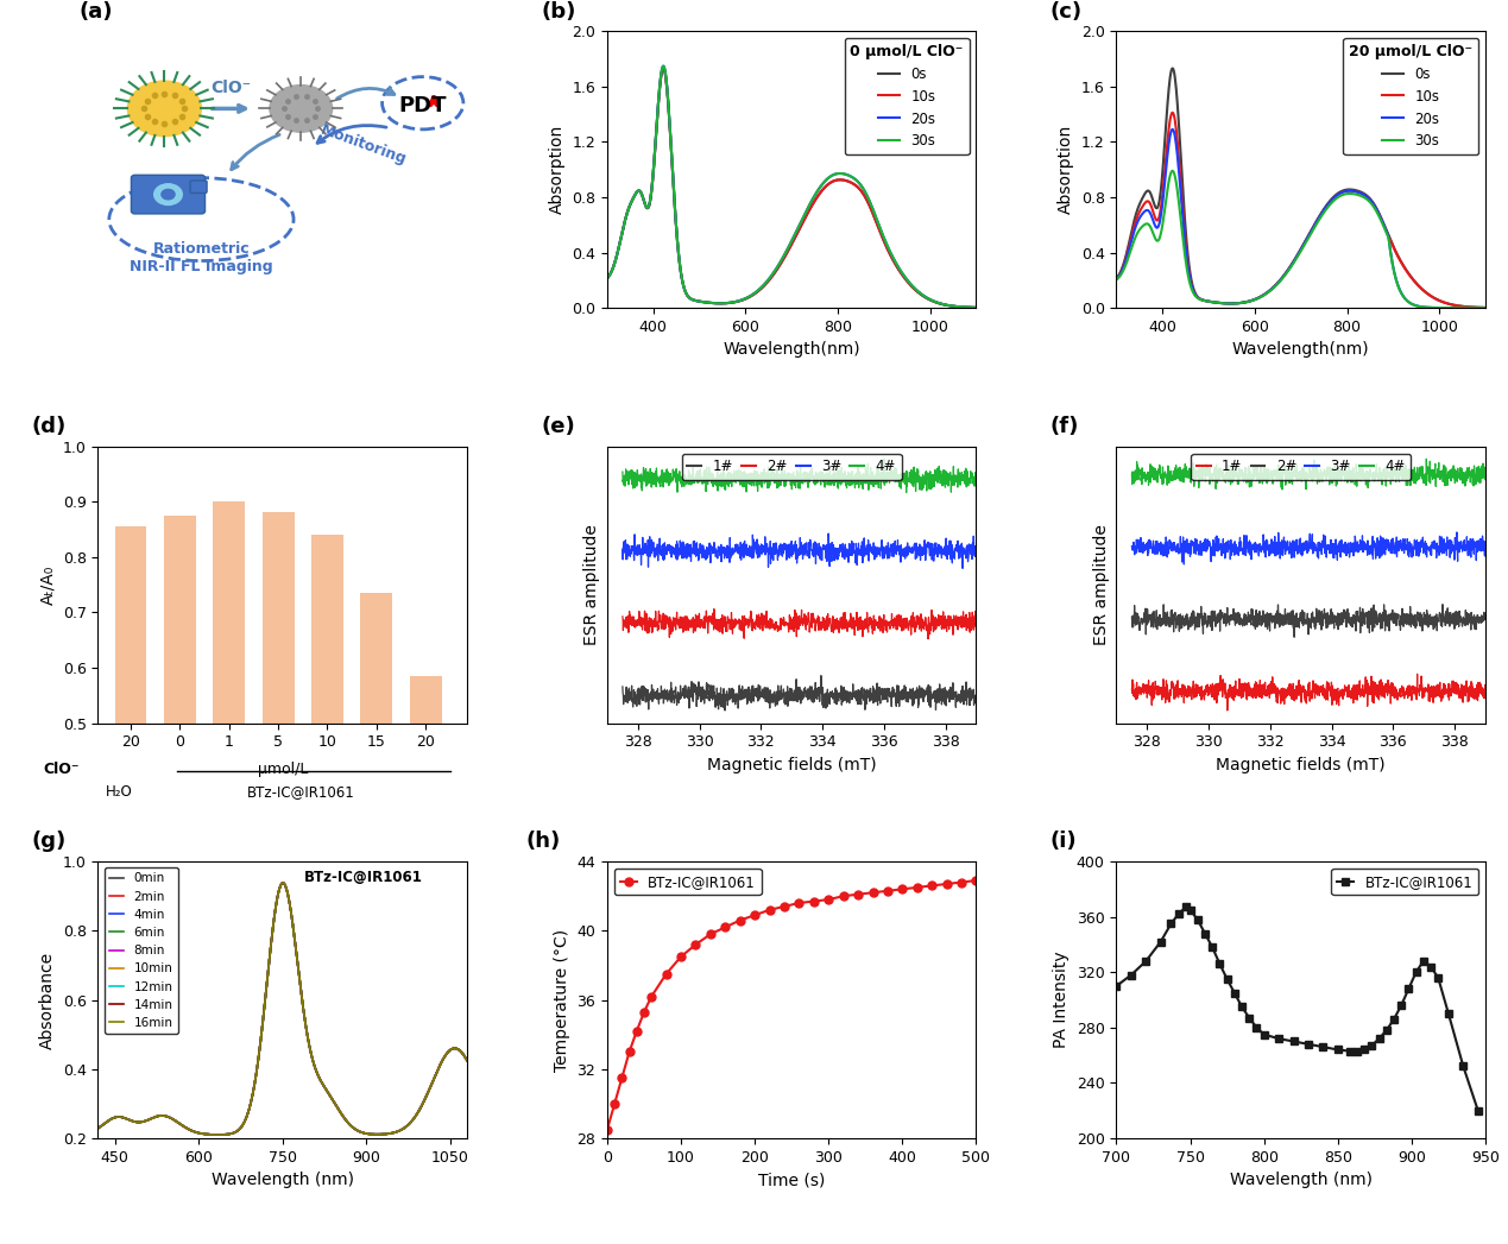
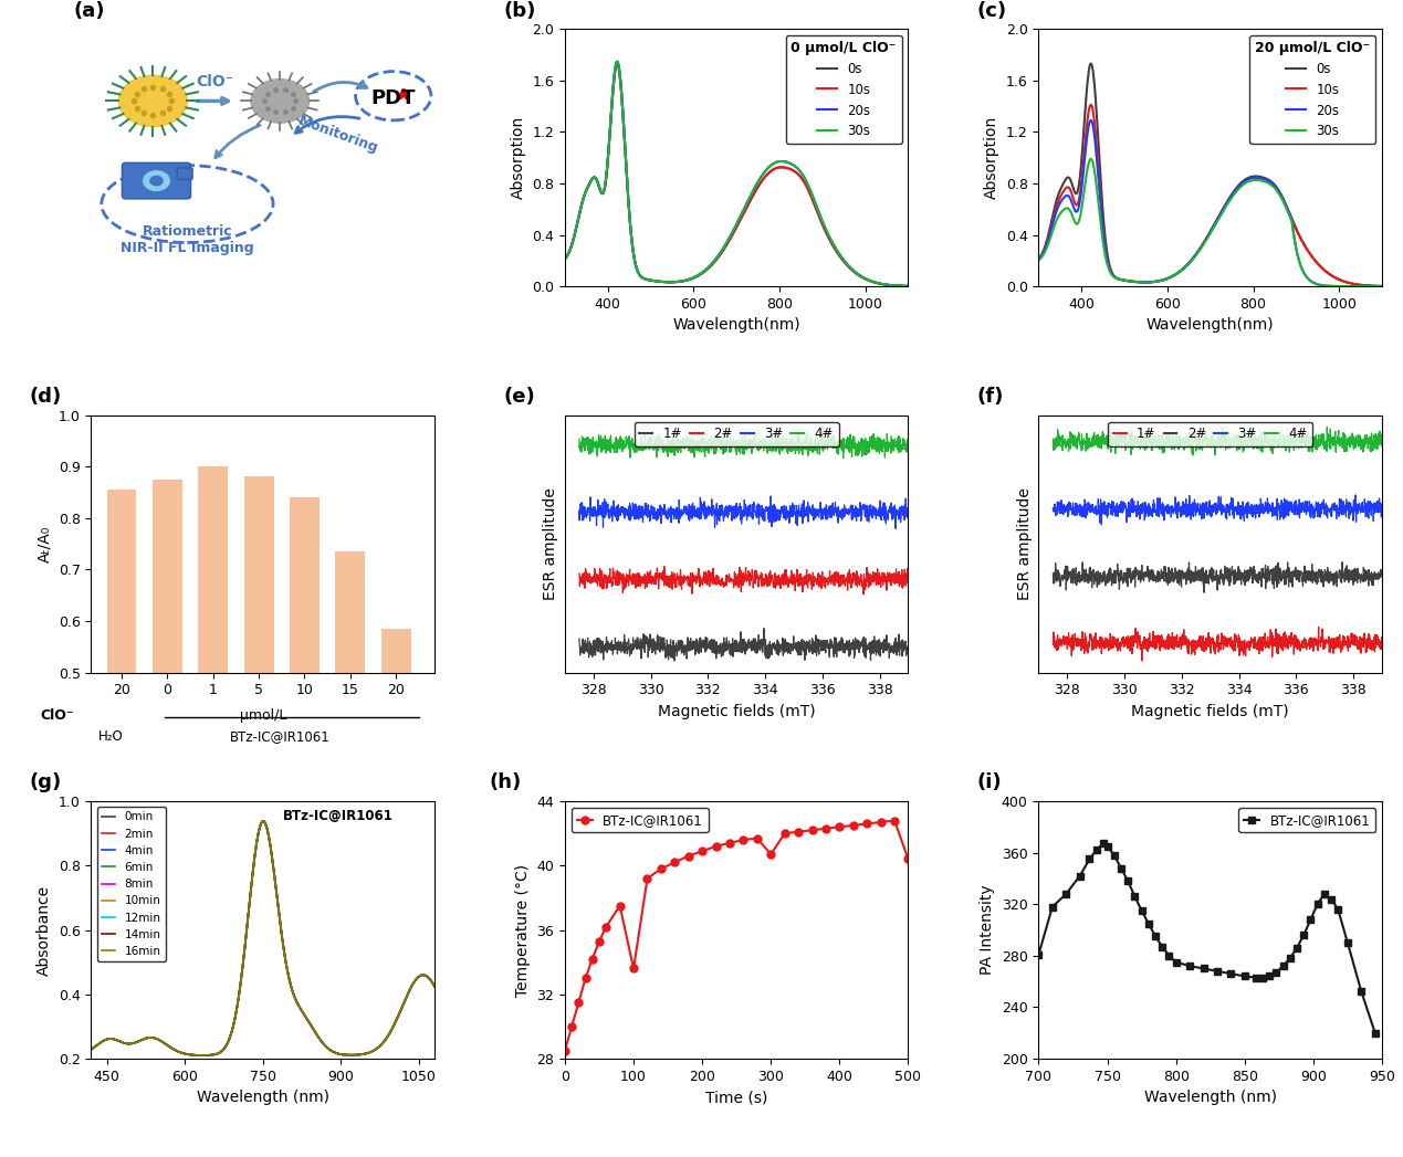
100: 38.5 -> 33.6
300: 41.8 -> 40.7
500: 42.9 -> 40.4
700: 310 -> 281
